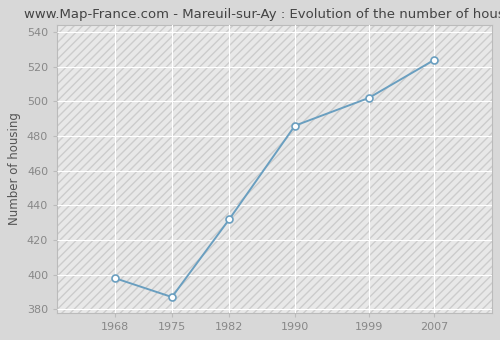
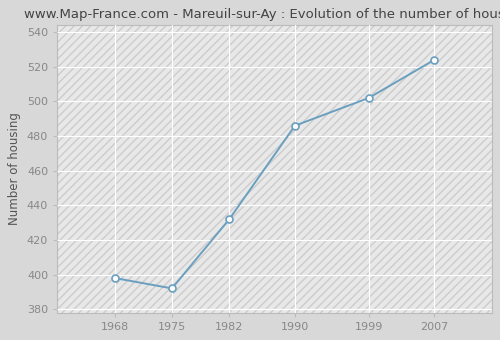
1975: 387 -> 392
